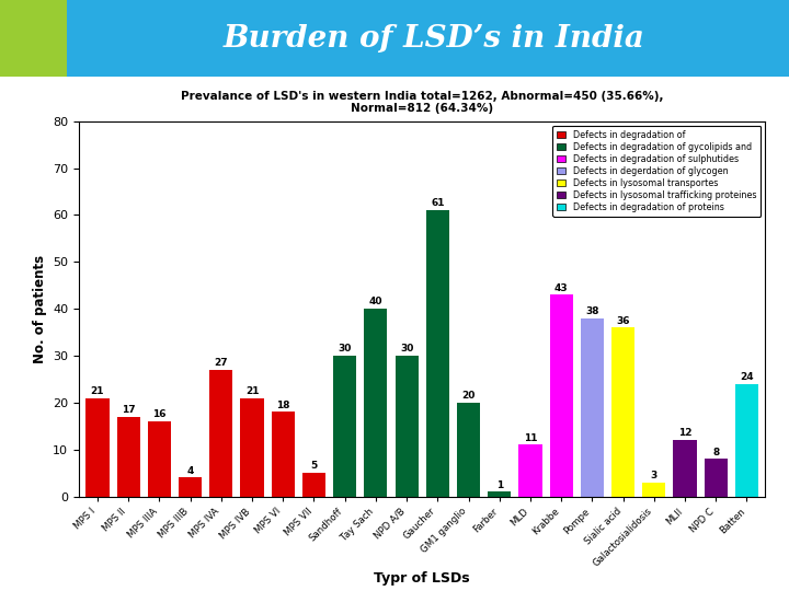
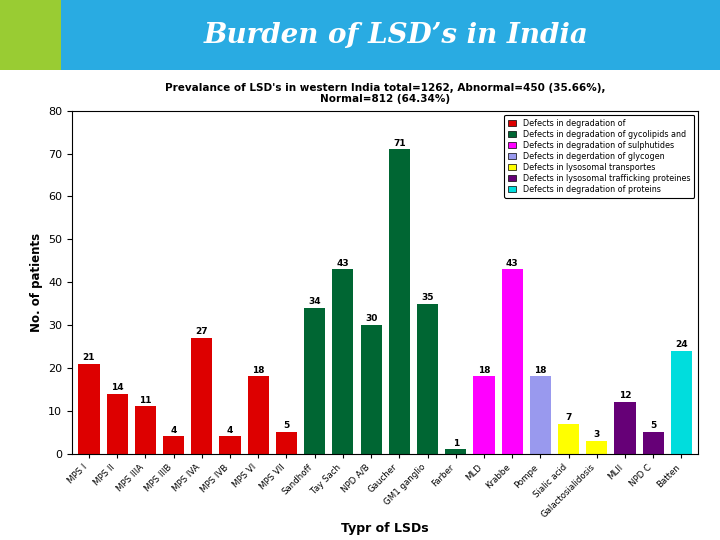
MPS II: 17 -> 14
MPS IIIA: 16 -> 11
MPS IVB: 21 -> 4
Sandhoff: 30 -> 34
Tay Sach: 40 -> 43
Gaucher: 61 -> 71
GM1 ganglio: 20 -> 35
MLD: 11 -> 18
Pompe: 38 -> 18
Sialic acid: 36 -> 7
NPD C: 8 -> 5
